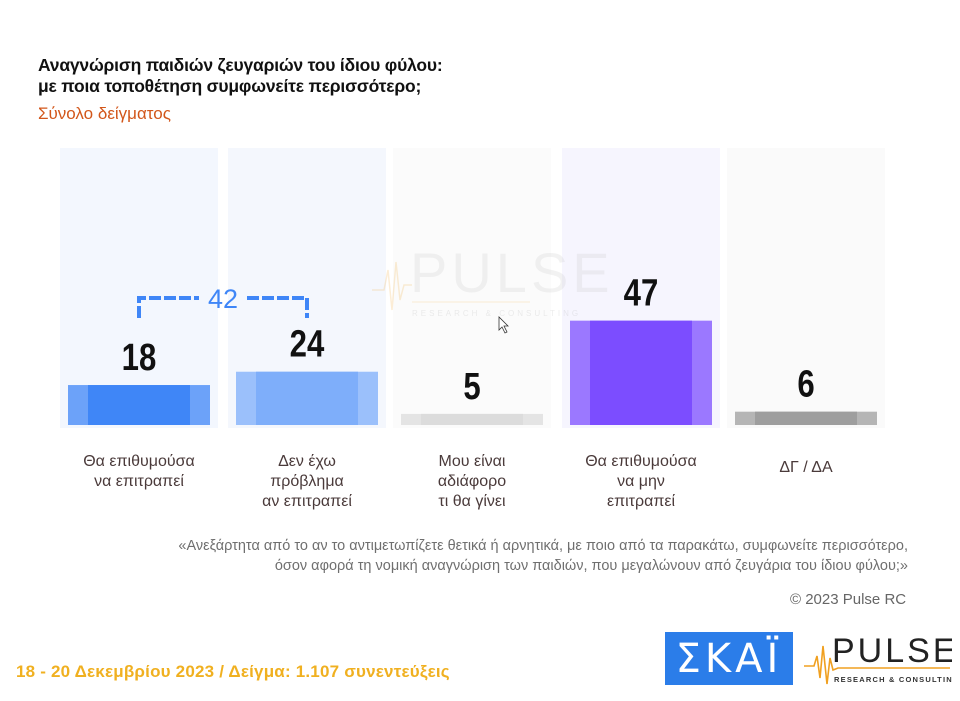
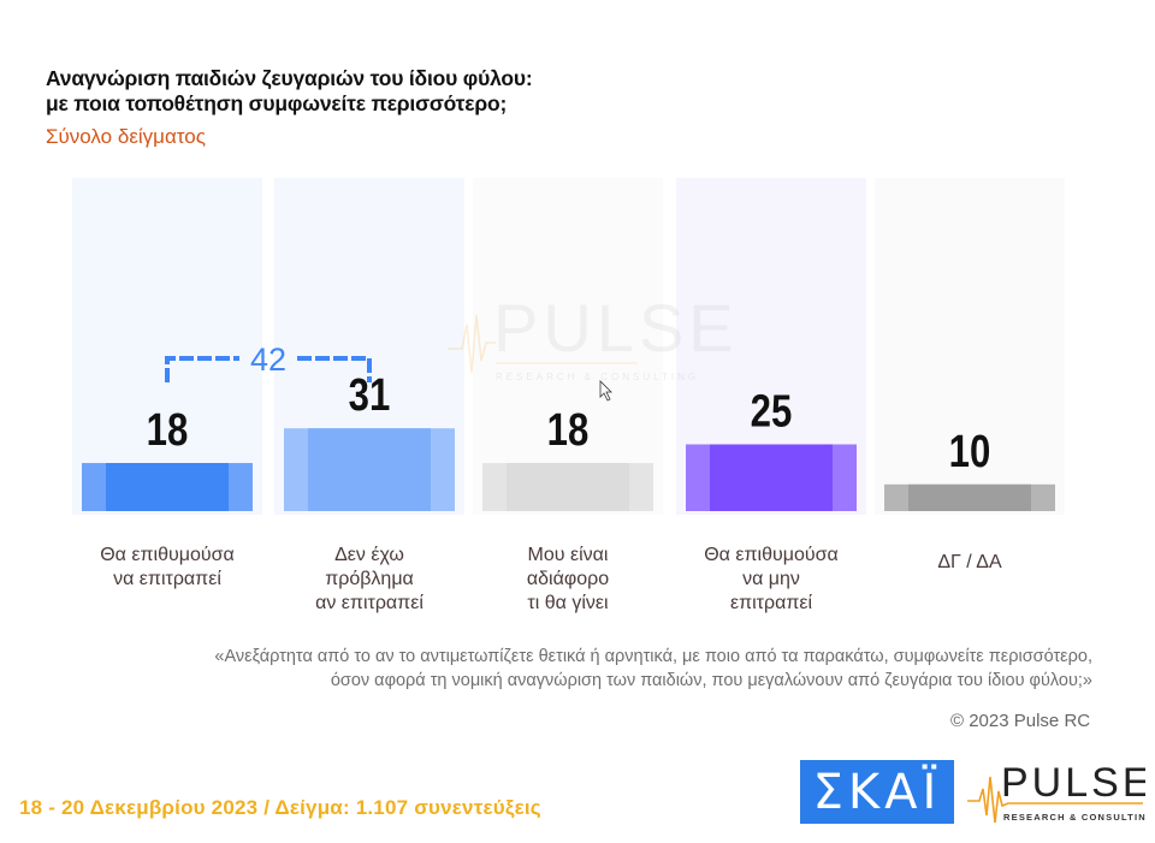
Δεν έχω πρόβλημα αν επιτραπεί: 24 -> 31
Μου είναι αδιάφορο τι θα γίνει: 5 -> 18
Θα επιθυμούσα να μην επιτραπεί: 47 -> 25
ΔΓ / ΔΑ: 6 -> 10
